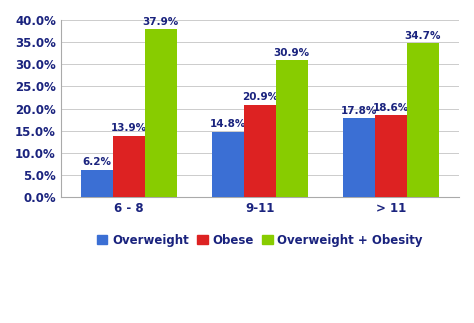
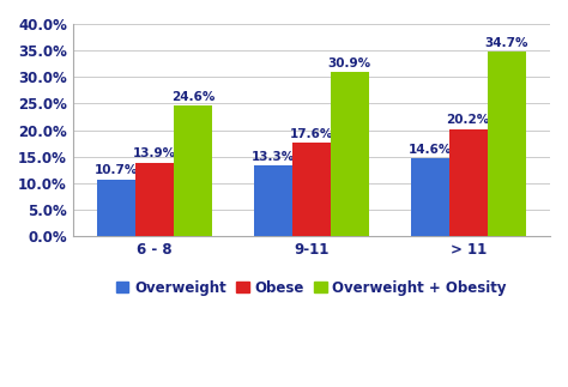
Overweight/6 - 8: 6.2% -> 10.7%
Overweight + Obesity/6 - 8: 37.9% -> 24.6%
Overweight/9-11: 14.8% -> 13.3%
Obese/9-11: 20.9% -> 17.6%
Overweight/> 11: 17.8% -> 14.6%
Obese/> 11: 18.6% -> 20.2%
